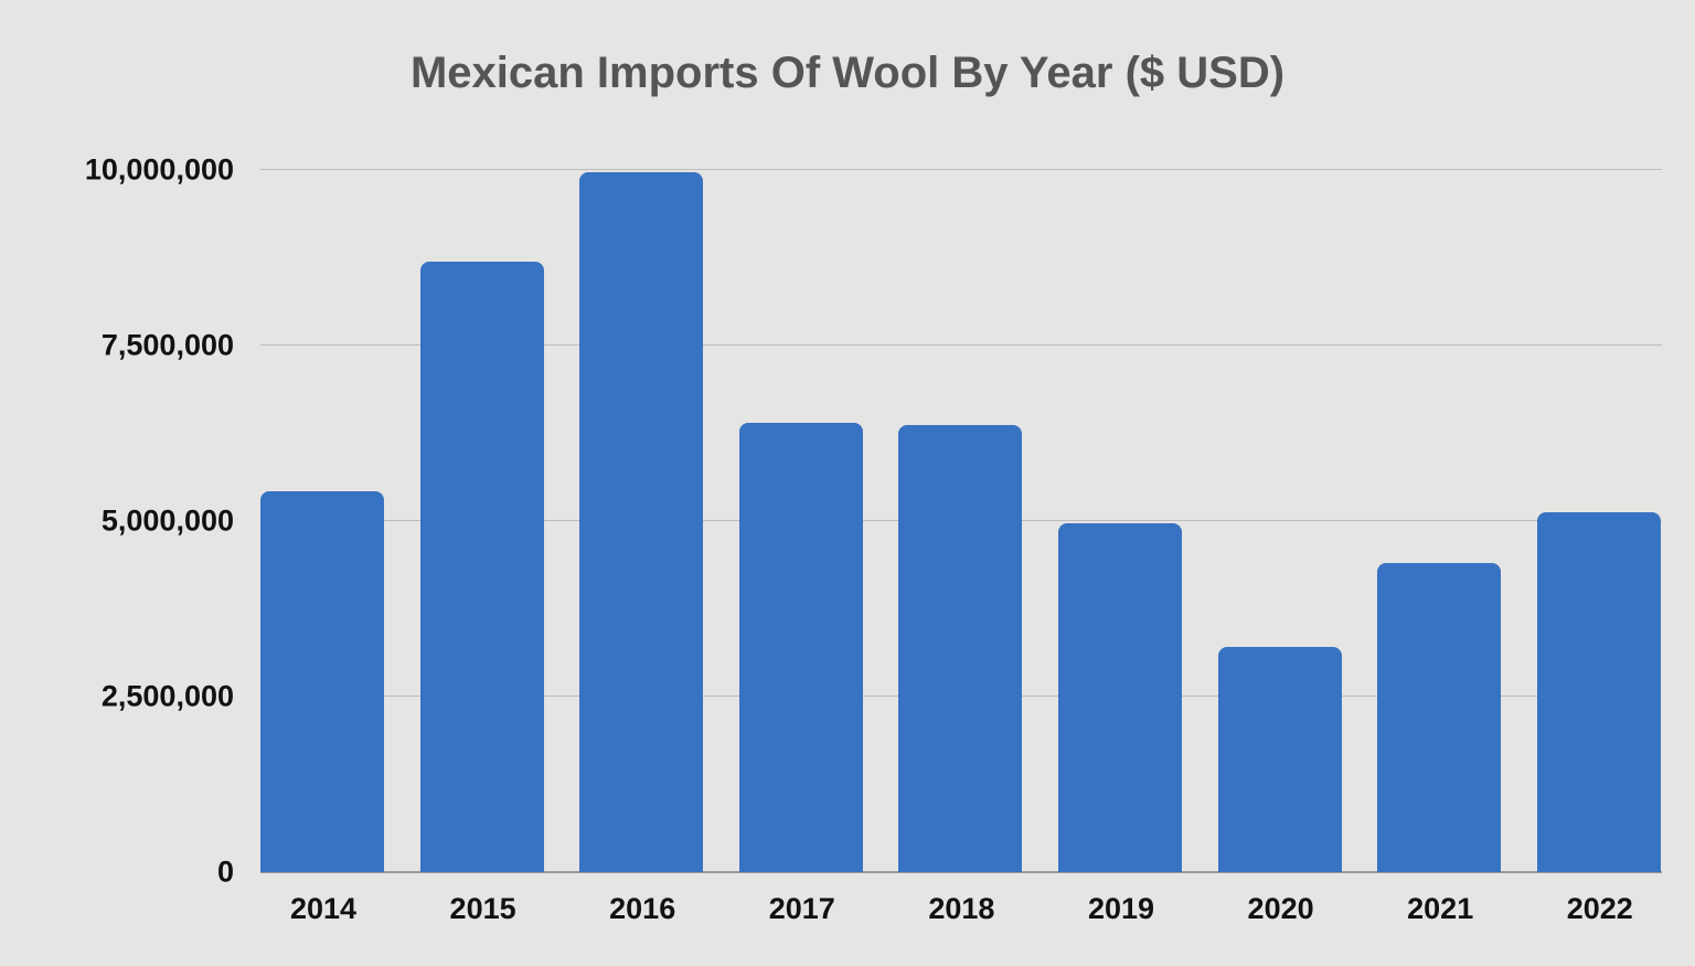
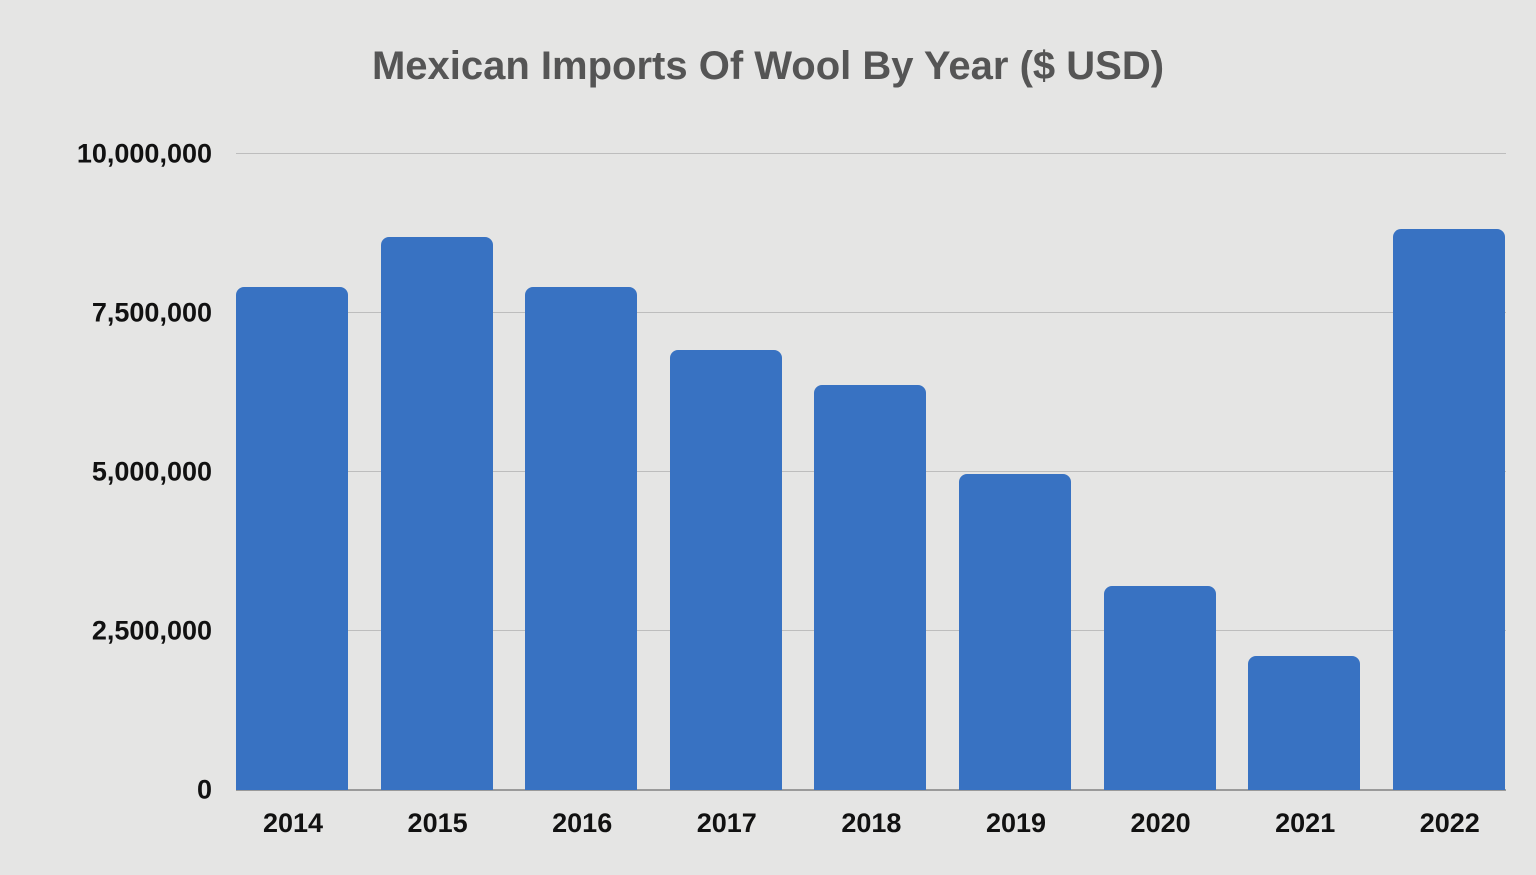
2014: 5400000 -> 7900000
2016: 10000000 -> 7900000
2017: 6400000 -> 6900000
2021: 4400000 -> 2100000
2022: 5100000 -> 8800000
